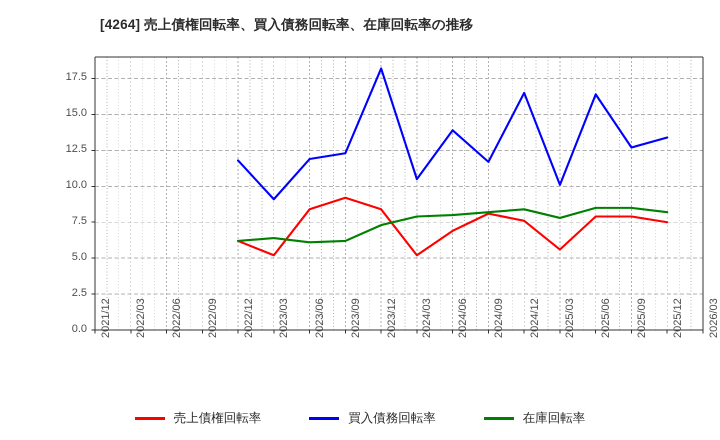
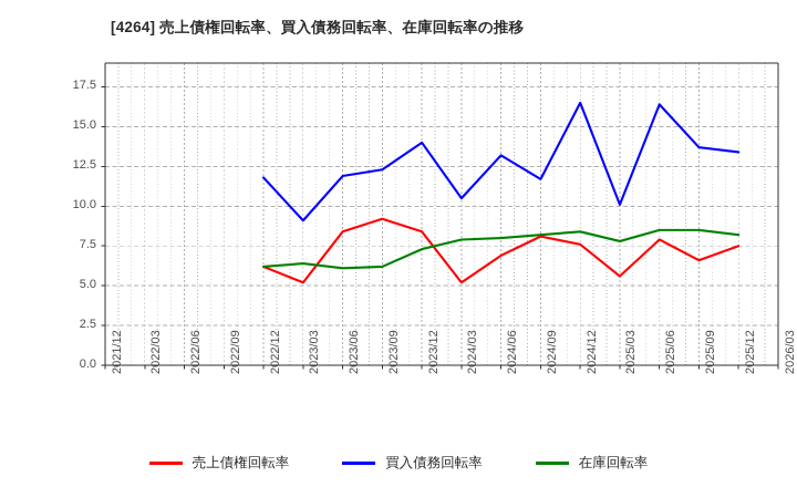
買入債務回転率/2023/12: 18.2 -> 14.0
買入債務回転率/2024/06: 13.9 -> 13.2
売上債権回転率/2025/09: 7.9 -> 6.6
買入債務回転率/2025/09: 12.7 -> 13.7
